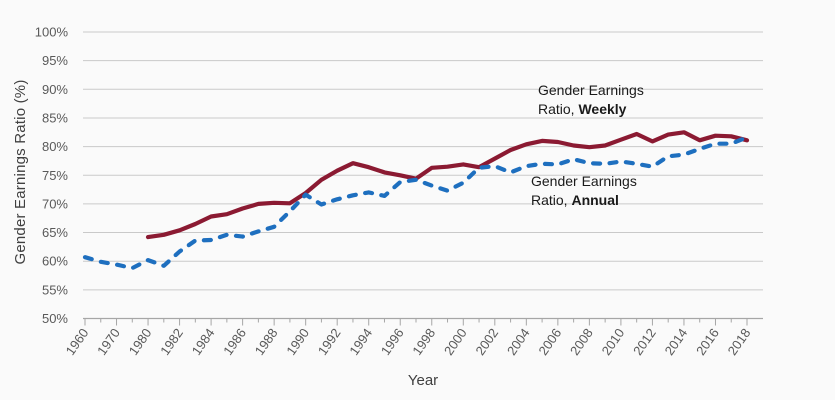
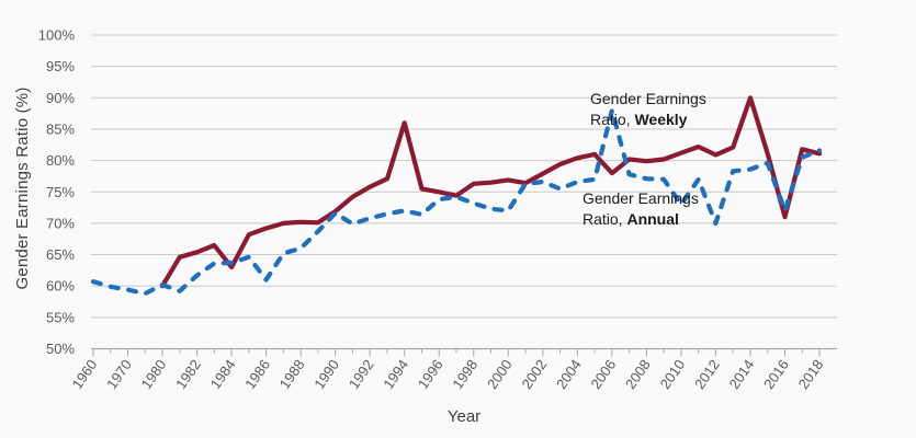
Gender Earnings Ratio, Weekly/1980: 64% -> 60%
Gender Earnings Ratio, Weekly/1984: 68% -> 63%
Gender Earnings Ratio, Annual/1986: 64% -> 61%
Gender Earnings Ratio, Weekly/1994: 76% -> 86%
Gender Earnings Ratio, Annual/2000: 74% -> 72%
Gender Earnings Ratio, Weekly/2006: 81% -> 78%
Gender Earnings Ratio, Annual/2006: 77% -> 88%
Gender Earnings Ratio, Annual/2010: 77% -> 73%
Gender Earnings Ratio, Annual/2012: 76% -> 70%
Gender Earnings Ratio, Weekly/2014: 82% -> 90%
Gender Earnings Ratio, Weekly/2016: 82% -> 71%
Gender Earnings Ratio, Annual/2016: 80% -> 72%
